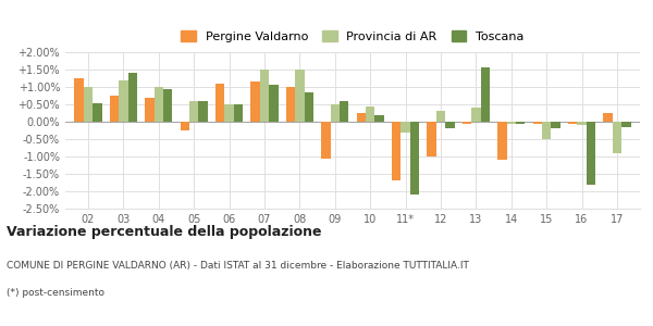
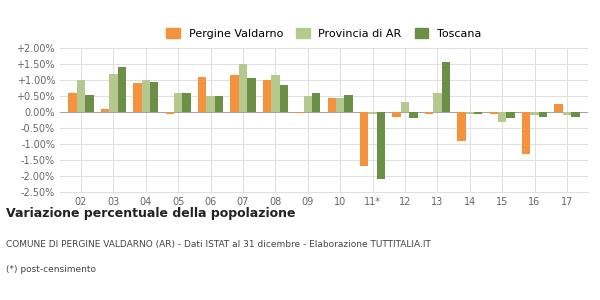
Pergine Valdarno/02: 1.25% -> 0.60%
Pergine Valdarno/03: 0.75% -> 0.10%
Pergine Valdarno/04: 0.70% -> 0.90%
Pergine Valdarno/05: -0.25% -> -0.07%
Provincia di AR/08: 1.50% -> 1.15%
Pergine Valdarno/09: -1.05% -> -0.02%
Pergine Valdarno/10: 0.25% -> 0.45%
Toscana/10: 0.20% -> 0.52%
Provincia di AR/11*: -0.30% -> -0.05%
Pergine Valdarno/12: -1.00% -> -0.15%
Provincia di AR/13: 0.40% -> 0.60%
Pergine Valdarno/14: -1.10% -> -0.92%
Provincia di AR/15: -0.50% -> -0.30%
Pergine Valdarno/16: -0.05% -> -1.30%
Toscana/16: -1.80% -> -0.15%
Provincia di AR/17: -0.90% -> -0.10%
